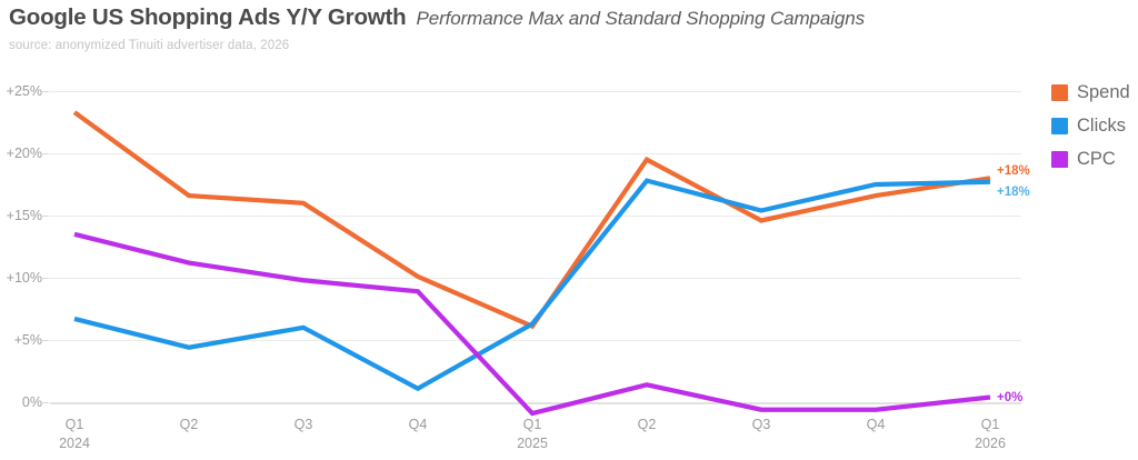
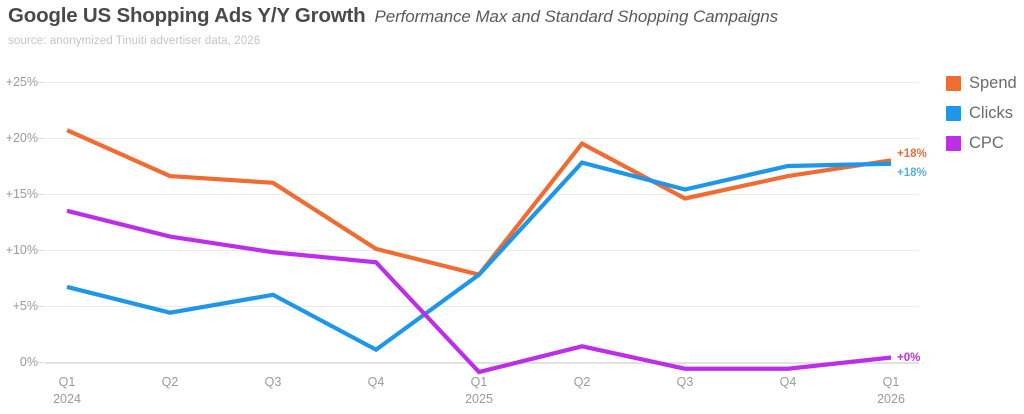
Spend/Q1 2024: 23.3% -> 20.7%
Spend/Q1 2025: 6.1% -> 7.8%
Clicks/Q1 2025: 6.3% -> 7.8%
